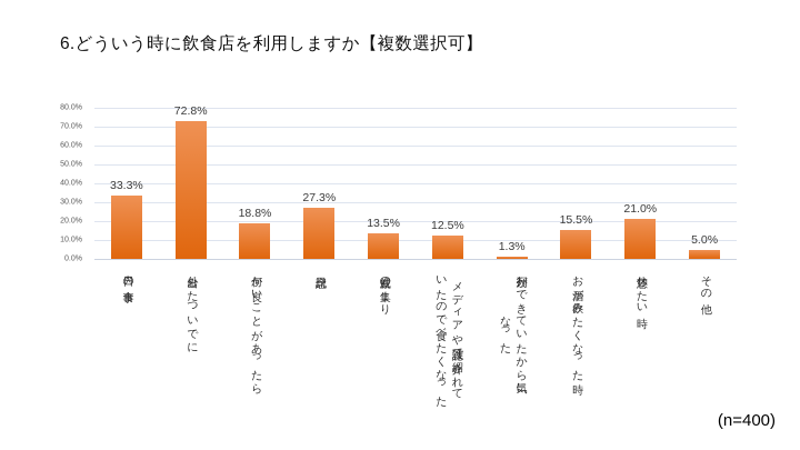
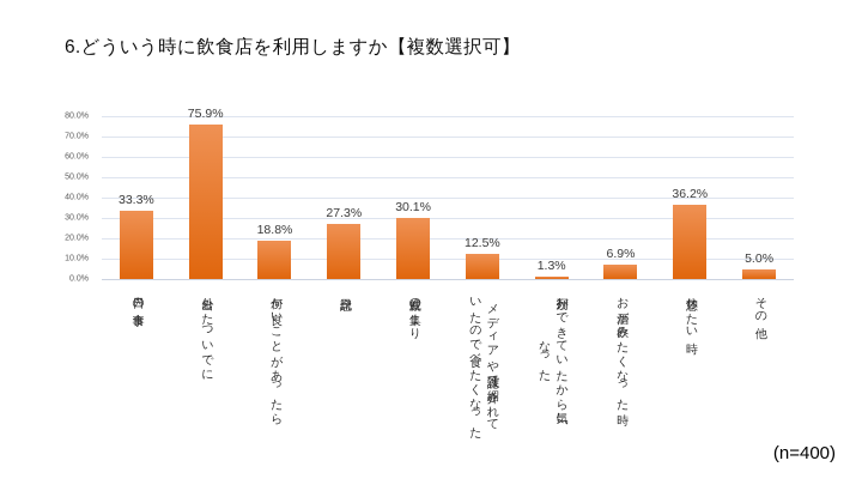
外出したついでに: 72.8% -> 75.9%
親戚の集まり: 13.5% -> 30.1%
お酒が飲みたくなった時: 15.5% -> 6.9%
休憩したい時: 21.0% -> 36.2%
